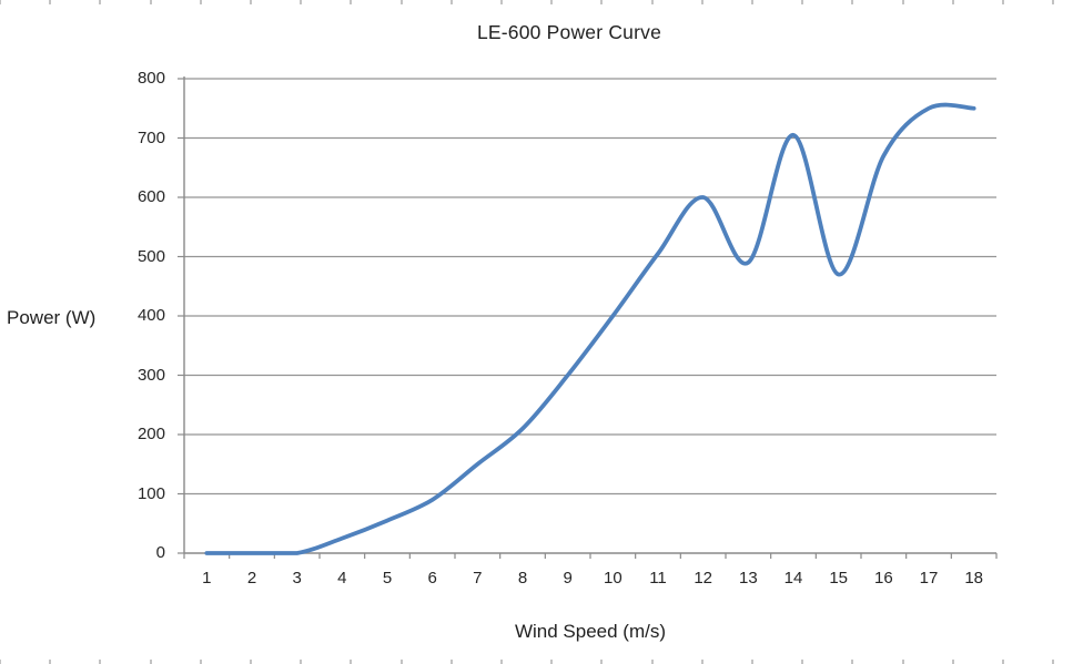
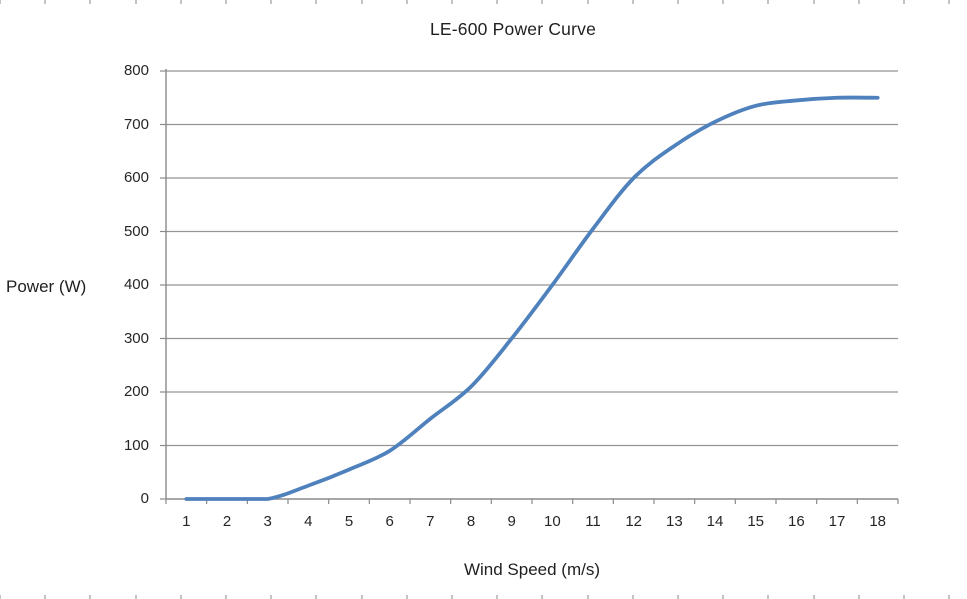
13: 490 -> 660
15: 470 -> 740
16: 670 -> 740
